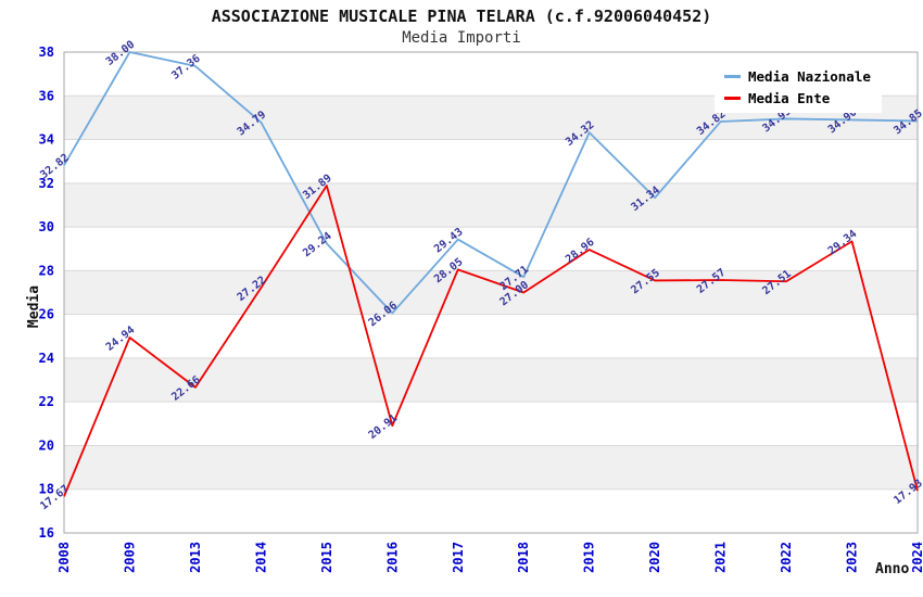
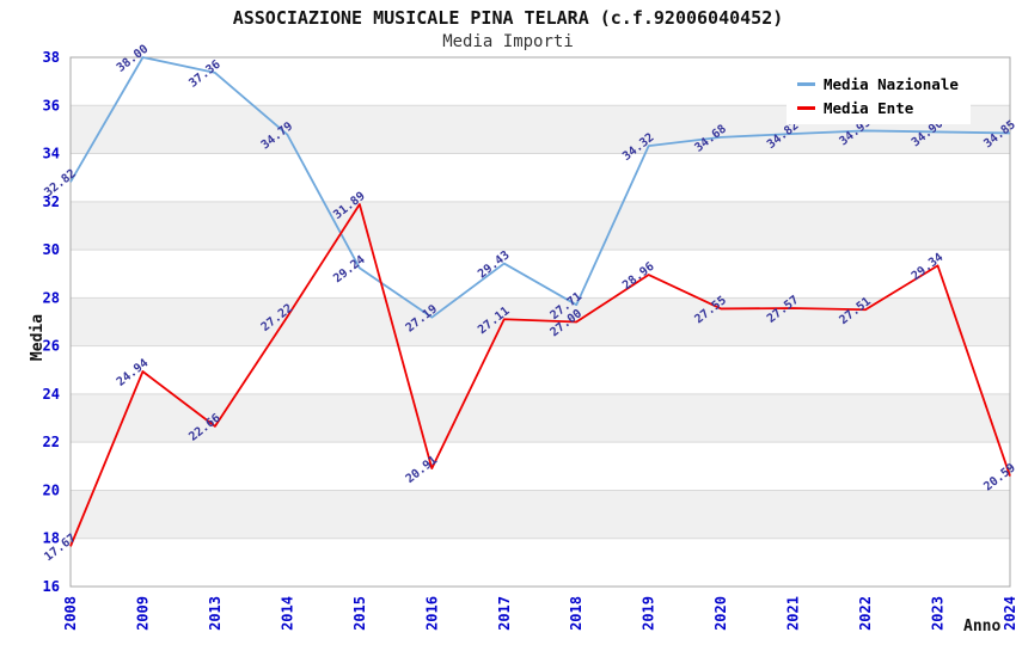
Media Nazionale/2016: 26.06 -> 27.19
Media Ente/2017: 28.05 -> 27.11
Media Nazionale/2020: 31.34 -> 34.68
Media Ente/2024: 17.93 -> 20.59
